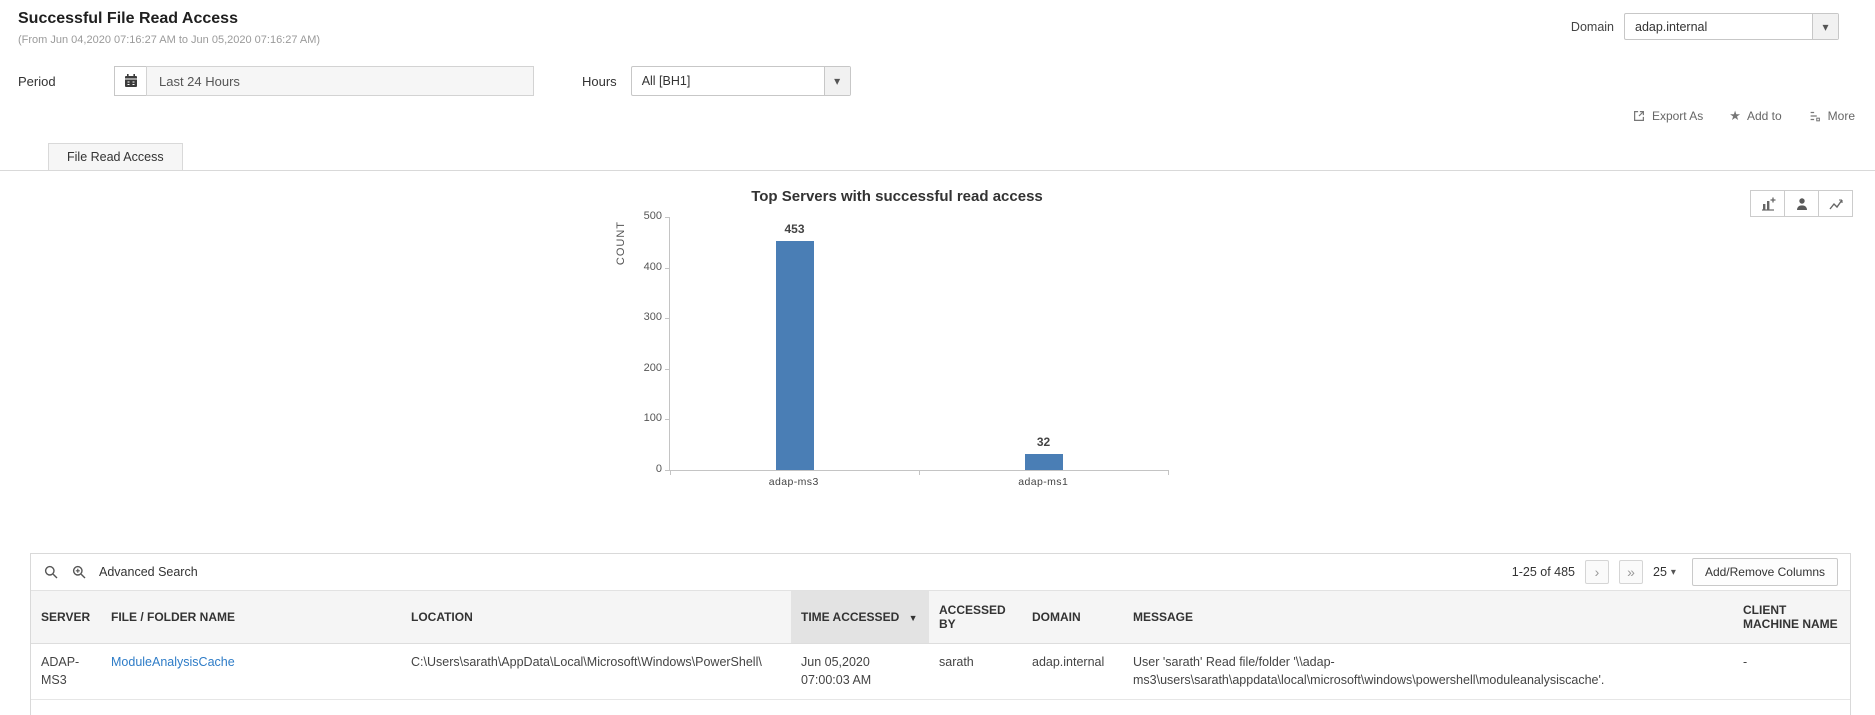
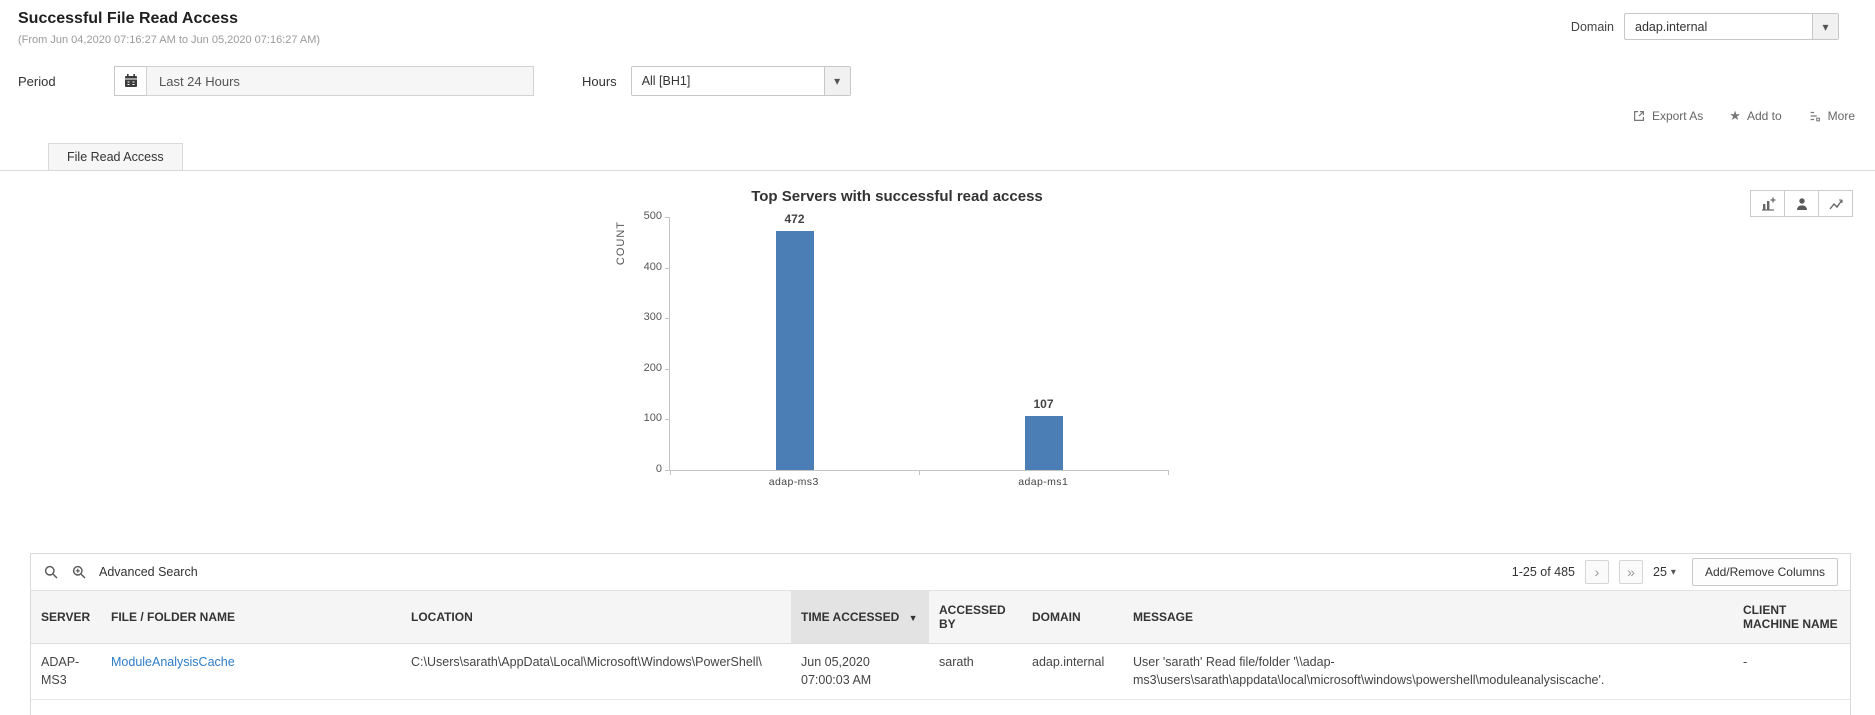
adap-ms3: 453 -> 472
adap-ms1: 32 -> 107
